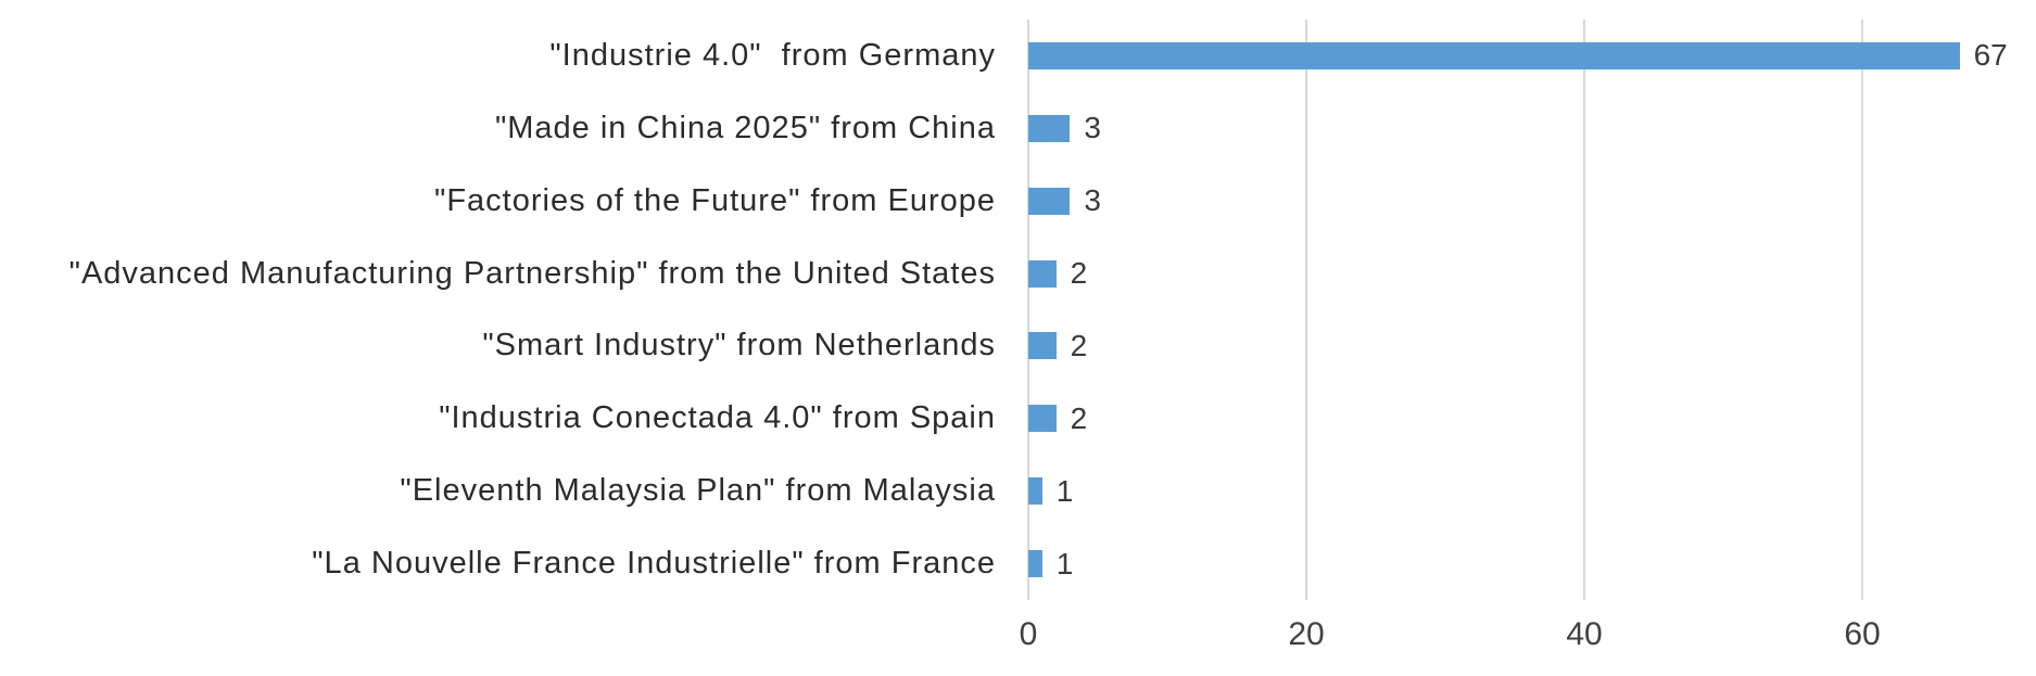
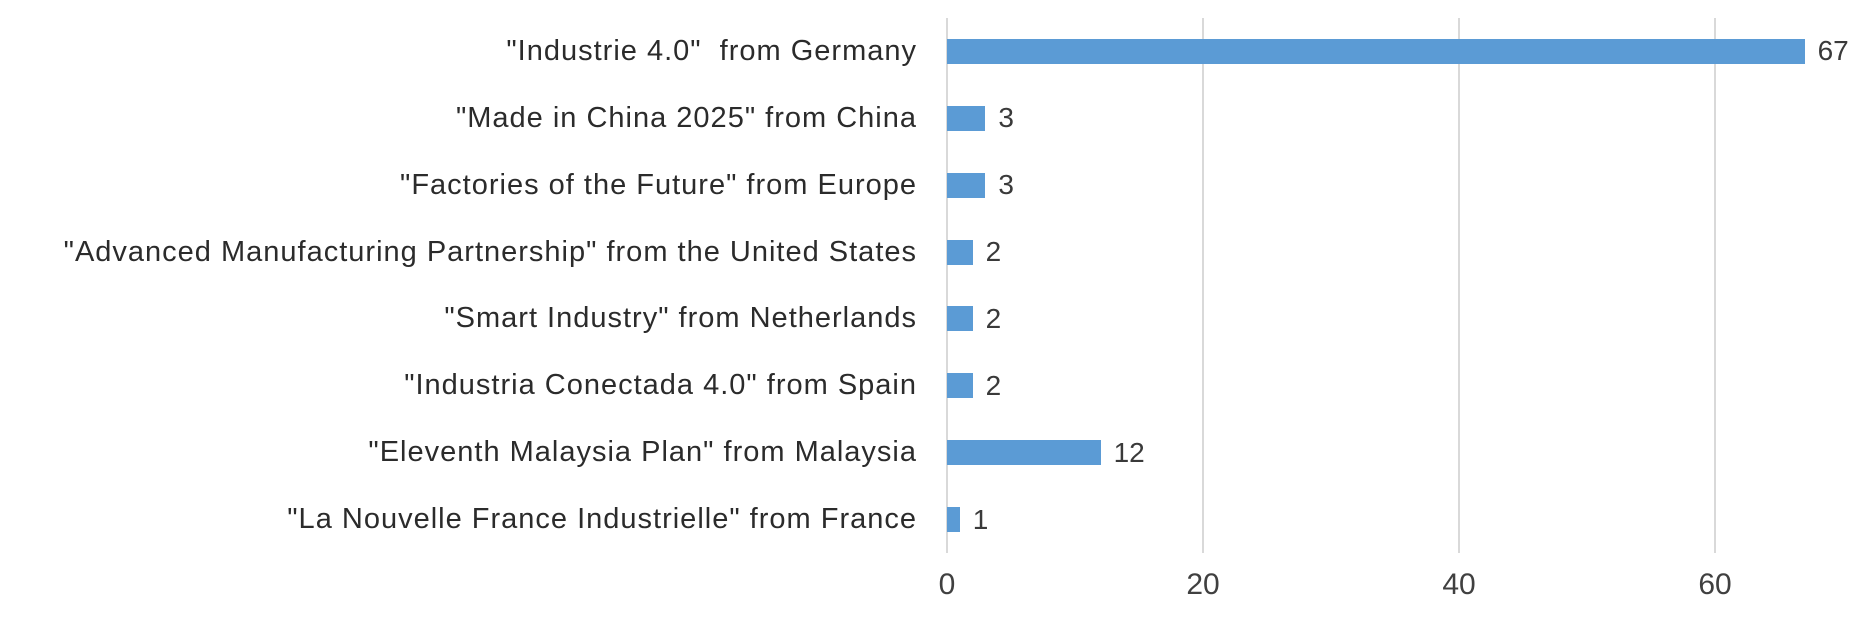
"Eleventh Malaysia Plan" from Malaysia: 1 -> 12
